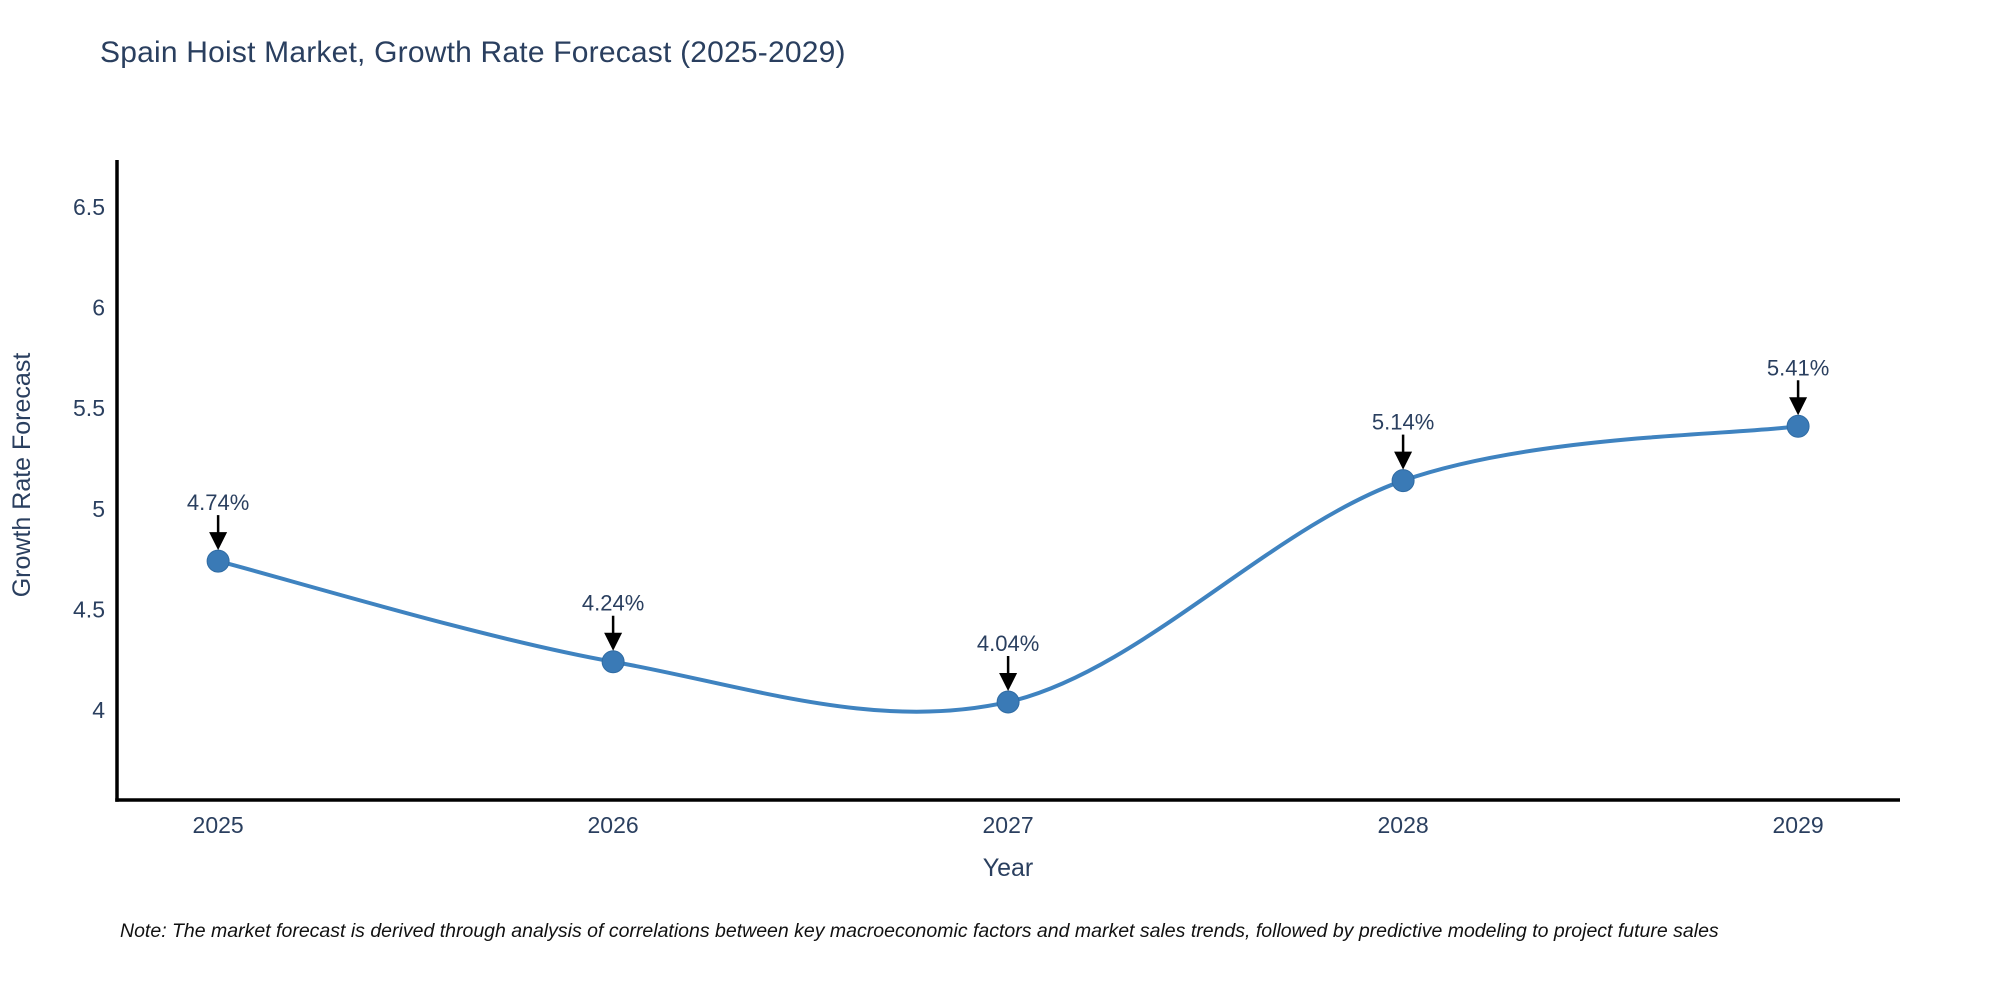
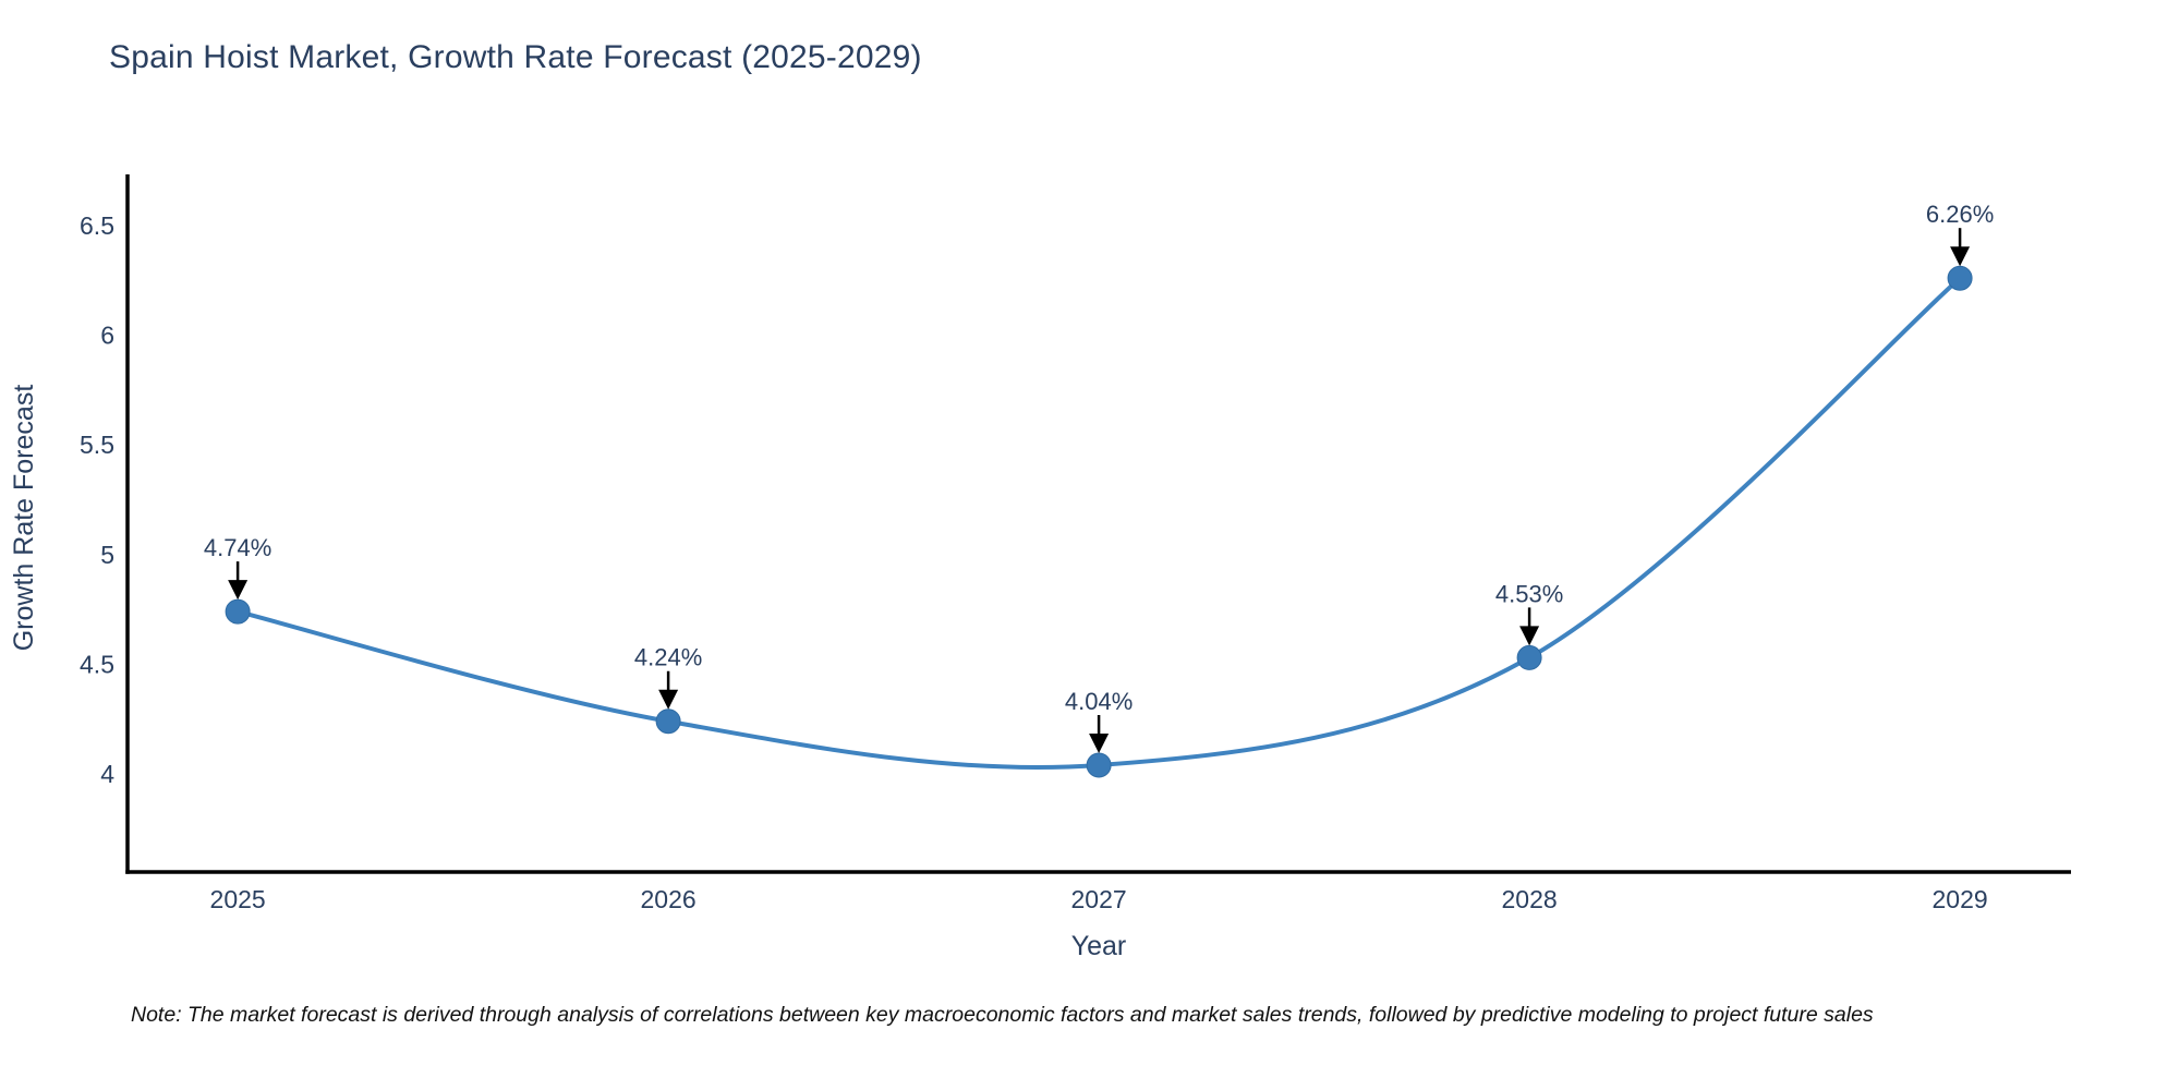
2028: 5.14% -> 4.53%
2029: 5.41% -> 6.26%
